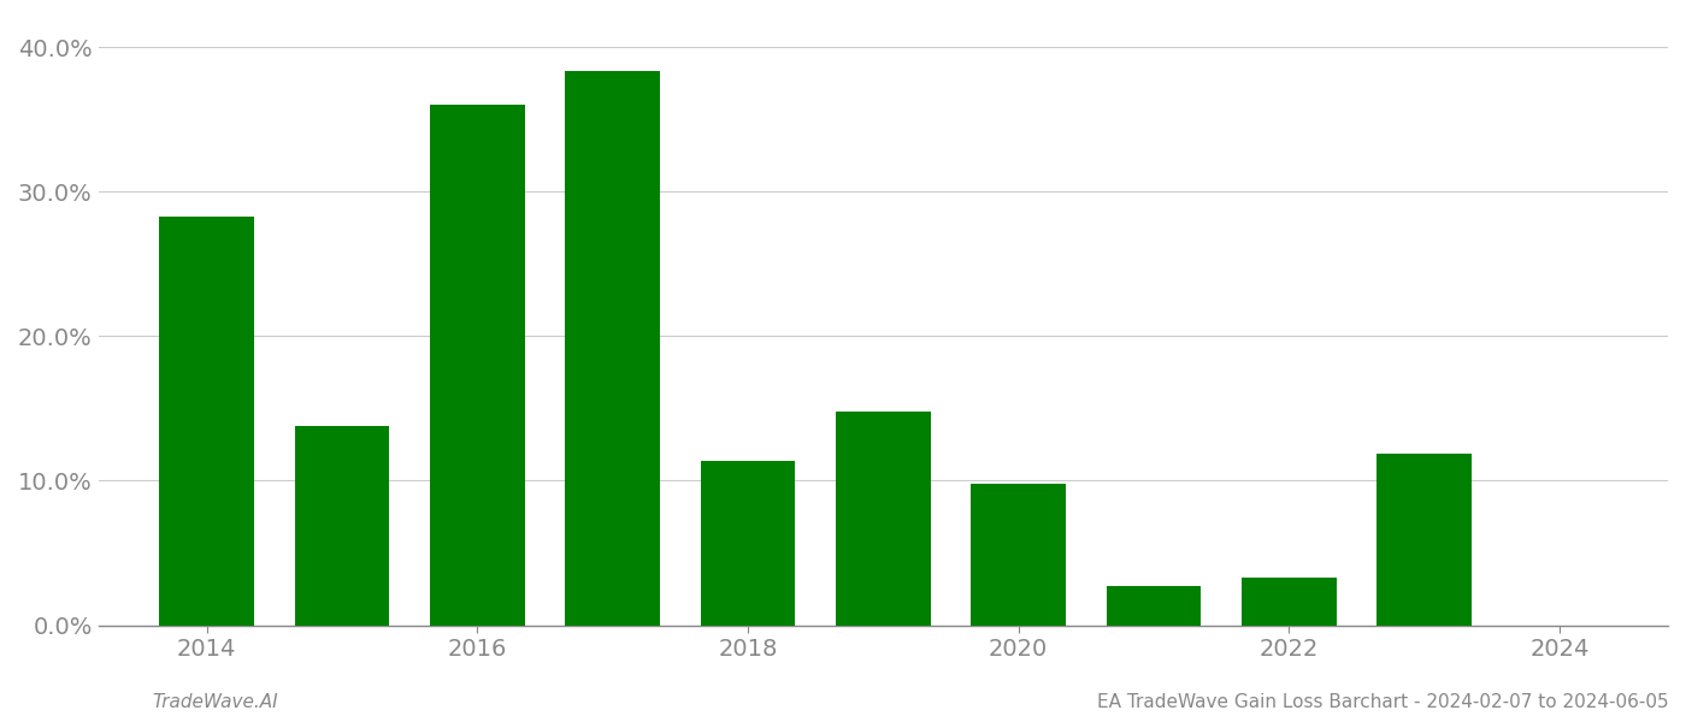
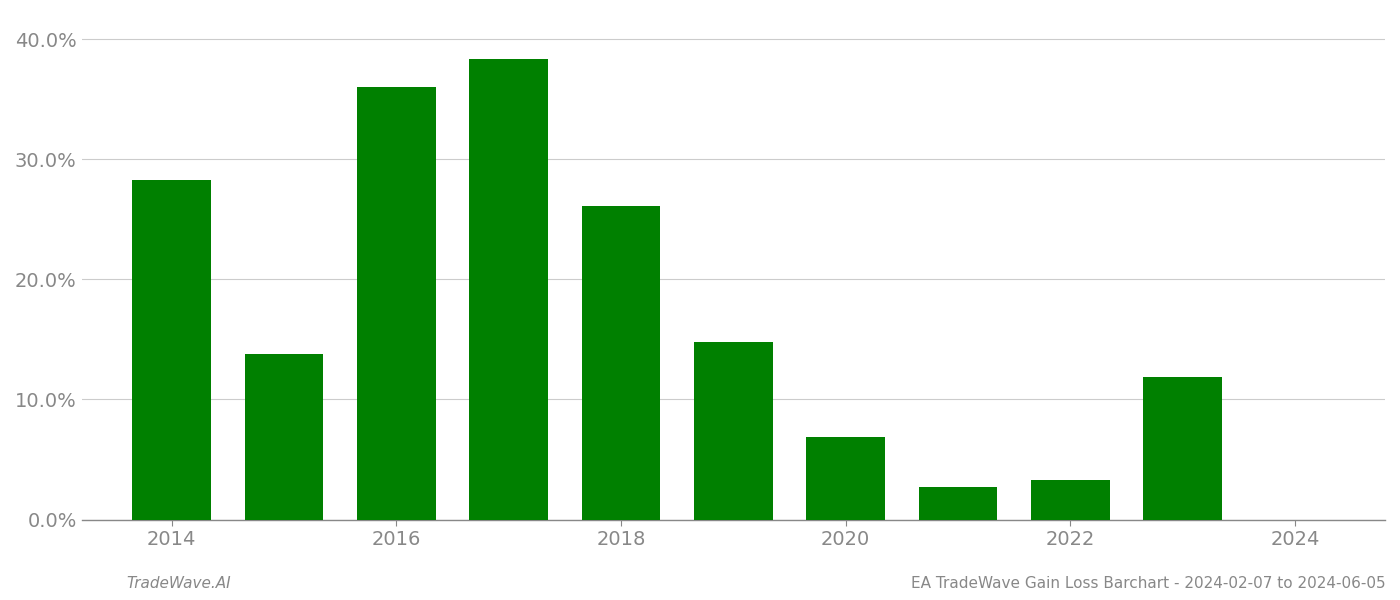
2018: 11.4% -> 26.1%
2020: 9.8% -> 6.9%
